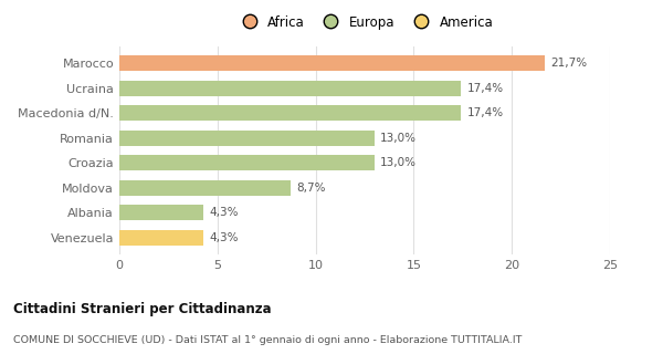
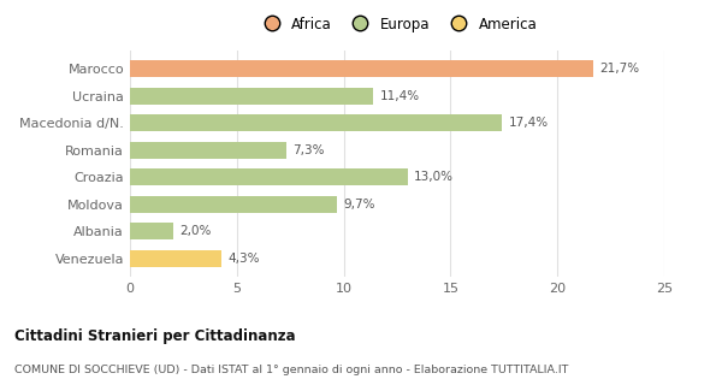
Ucraina: 17,4% -> 11,4%
Romania: 13,0% -> 7,3%
Moldova: 8,7% -> 9,7%
Albania: 4,3% -> 2,0%
